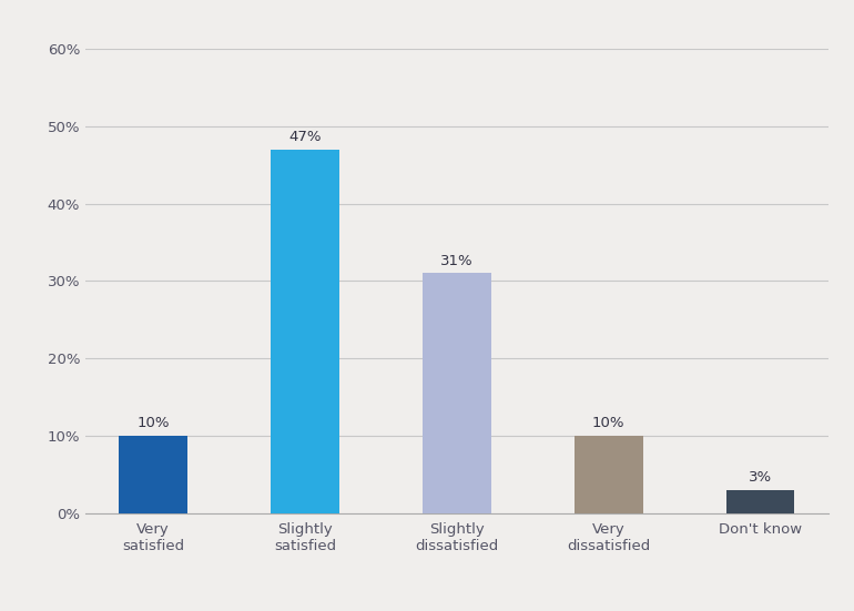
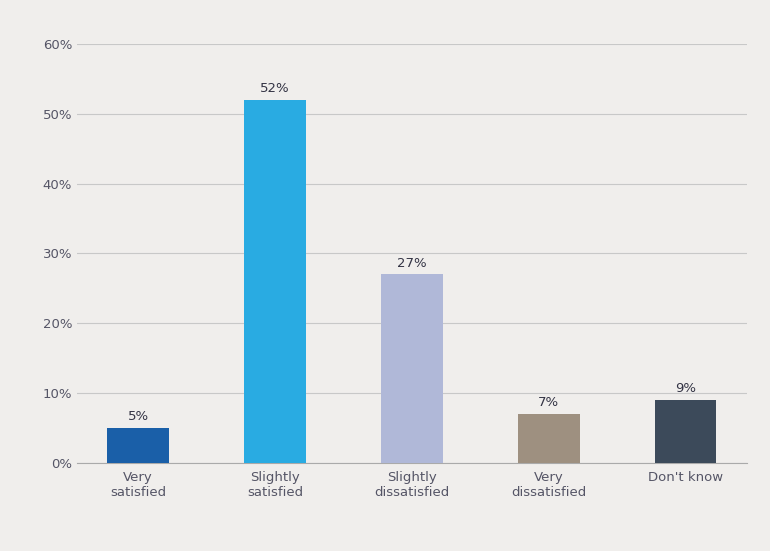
Very satisfied: 10% -> 5%
Slightly satisfied: 47% -> 52%
Slightly dissatisfied: 31% -> 27%
Very dissatisfied: 10% -> 7%
Don't know: 3% -> 9%
